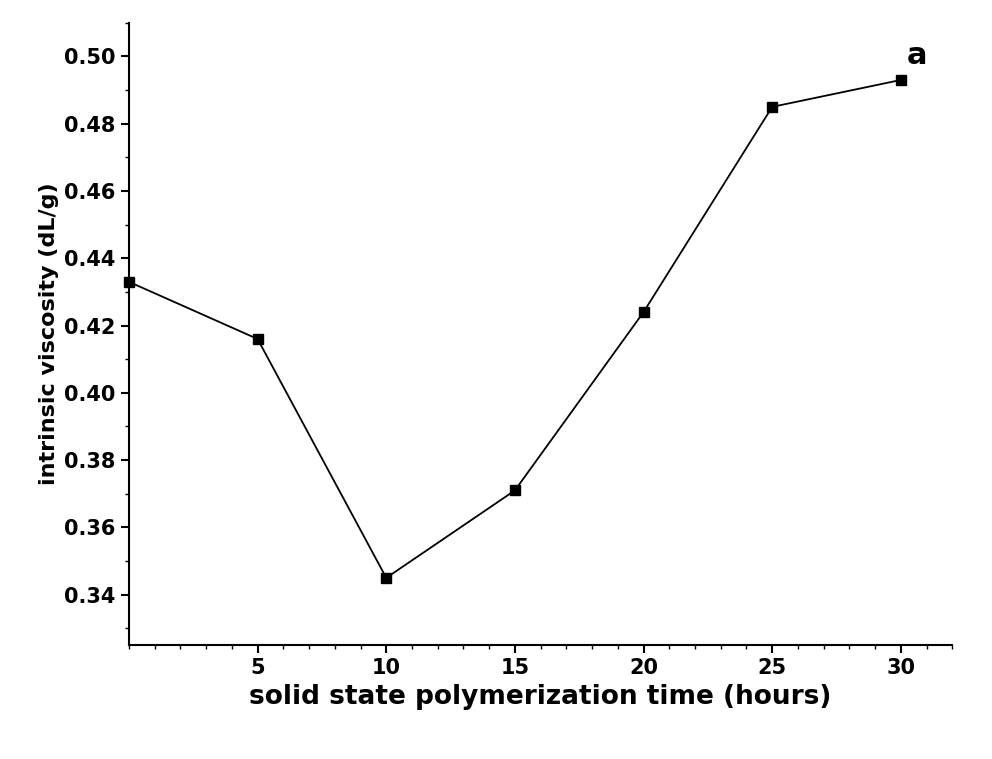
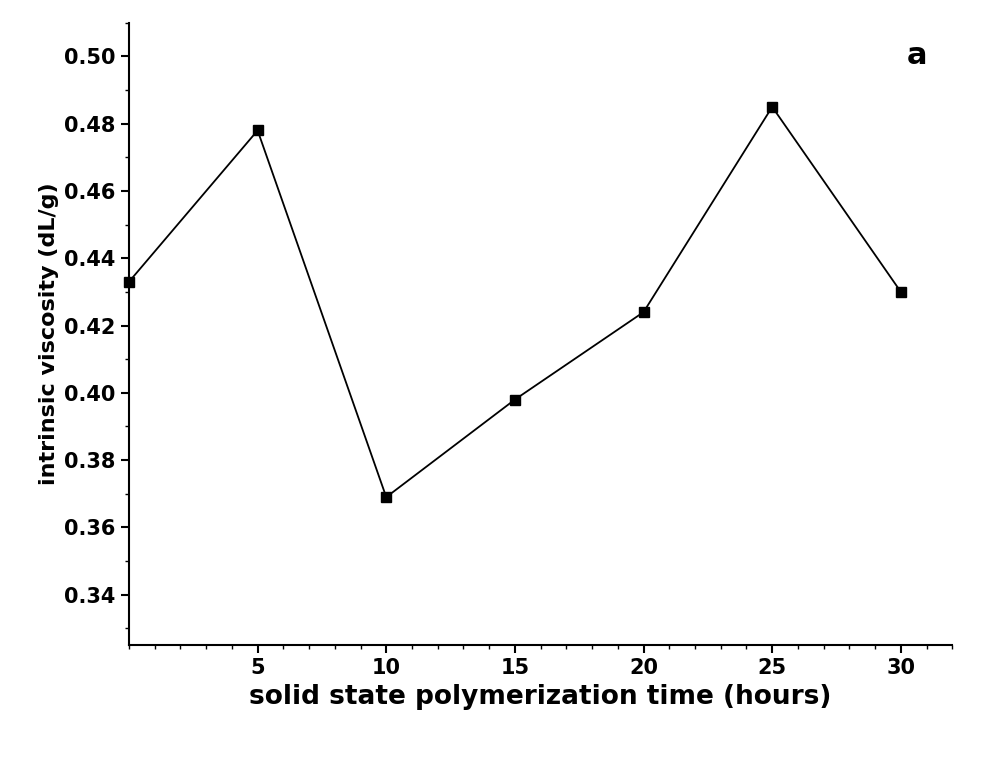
5: 0.416 -> 0.478
10: 0.345 -> 0.369
15: 0.371 -> 0.398
30: 0.493 -> 0.430
